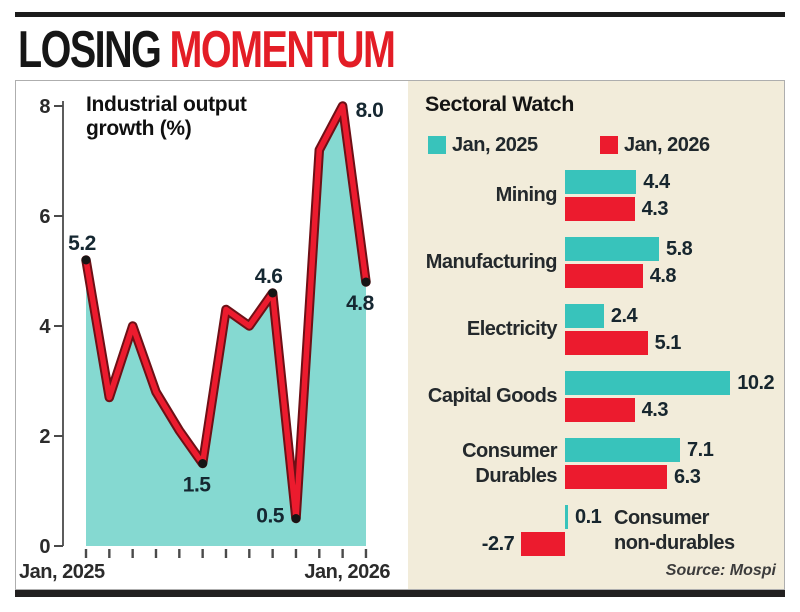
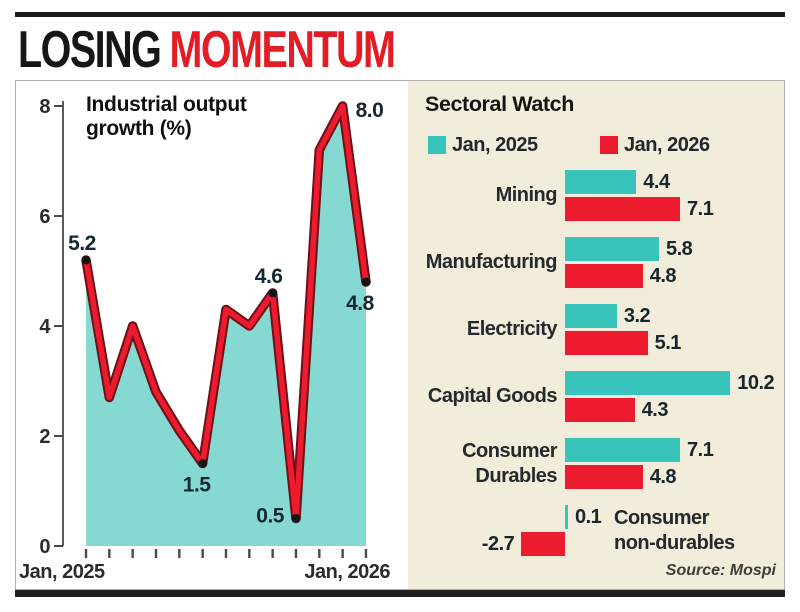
Sectoral Watch/Jan, 2026/Mining: 4.3 -> 7.1
Sectoral Watch/Jan, 2025/Electricity: 2.4 -> 3.2
Sectoral Watch/Jan, 2026/Consumer Durables: 6.3 -> 4.8
